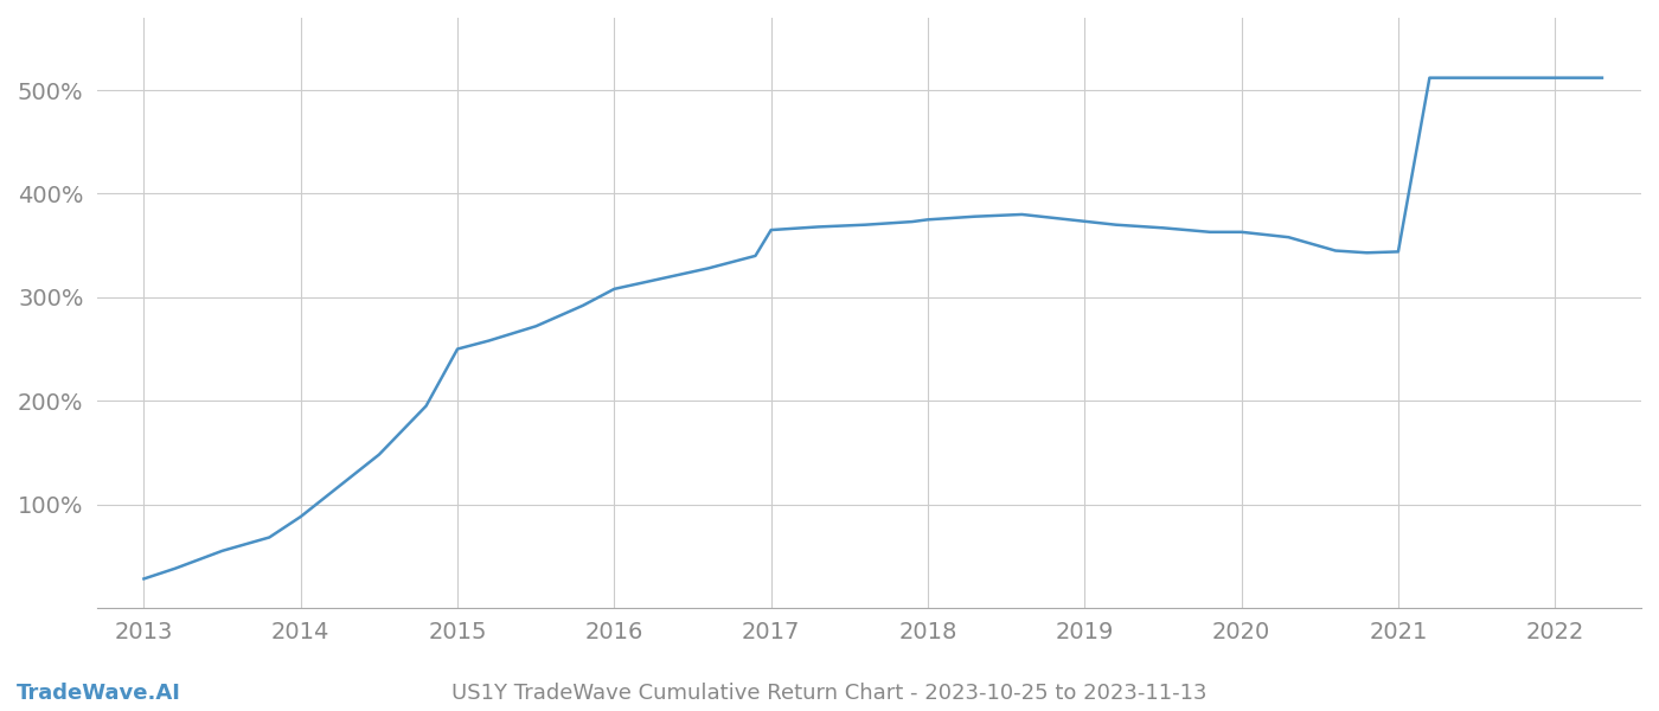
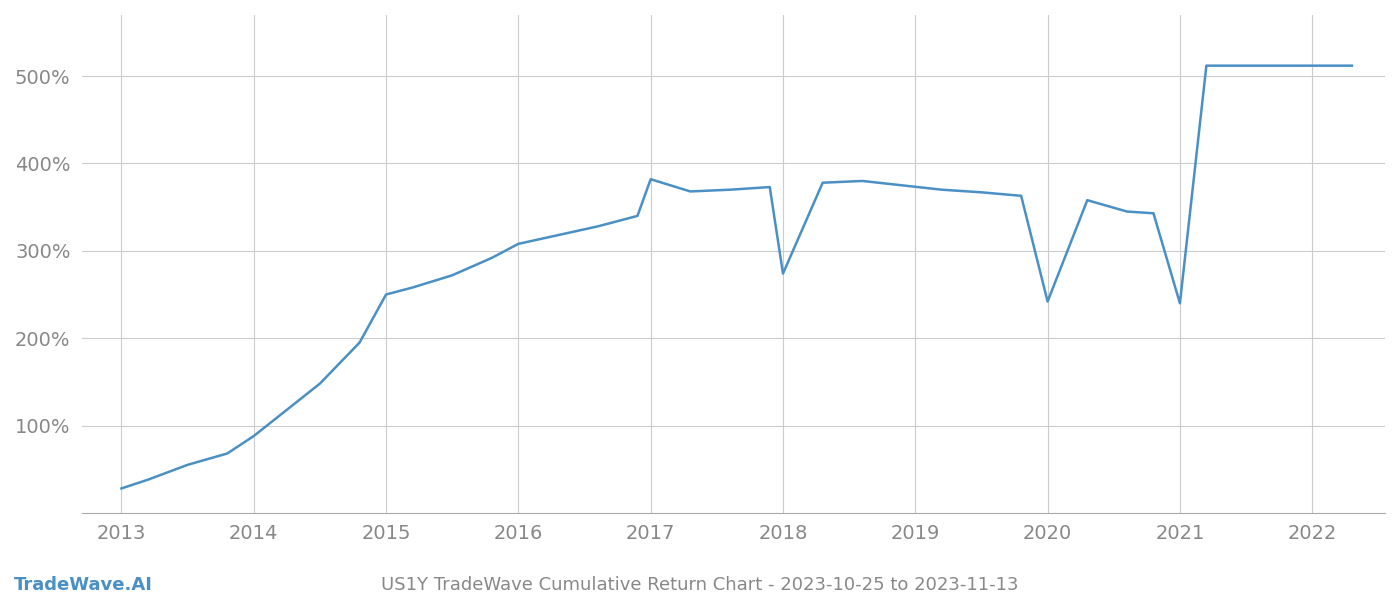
2017: 365% -> 382%
2018: 375% -> 274%
2020: 363% -> 242%
2021: 344% -> 240%
